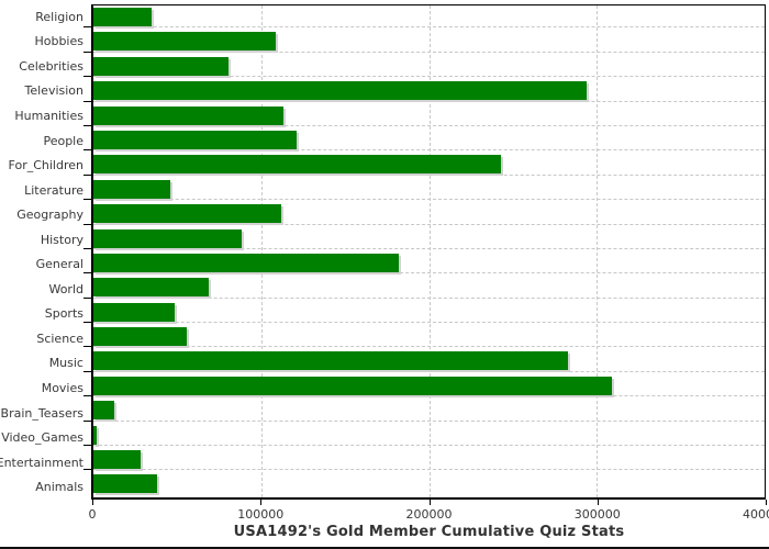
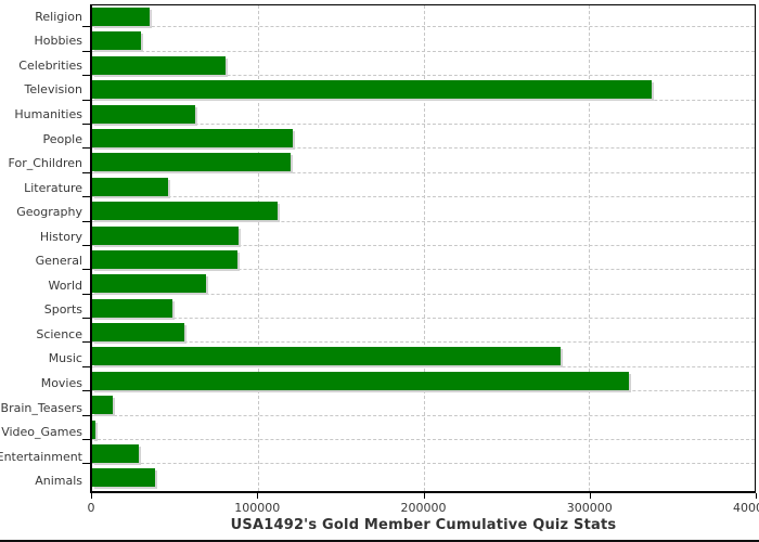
Hobbies: 109000 -> 30000
Television: 294000 -> 338000
Humanities: 113000 -> 62000
For_Children: 243000 -> 120000
General: 182000 -> 88000
Movies: 309000 -> 324000
